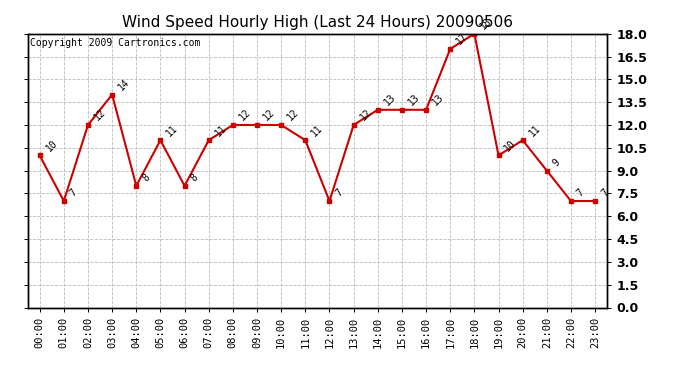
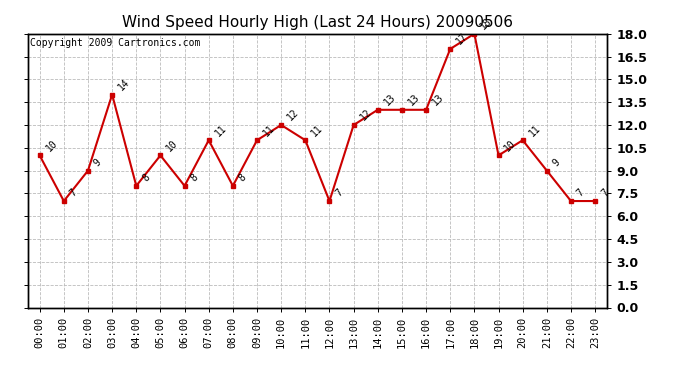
02:00: 12 -> 9
05:00: 11 -> 10
08:00: 12 -> 8
09:00: 12 -> 11
